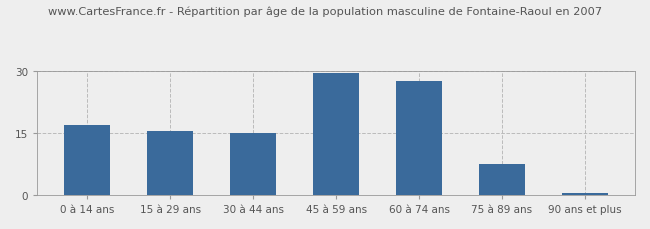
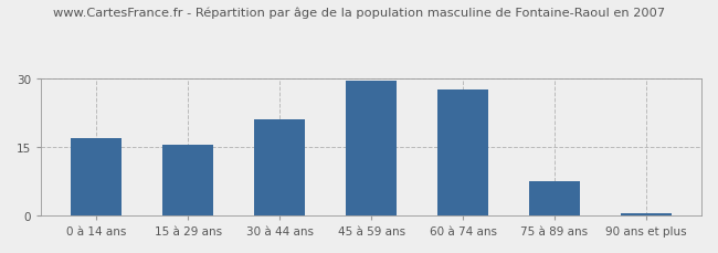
30 à 44 ans: 15.0 -> 21.0
